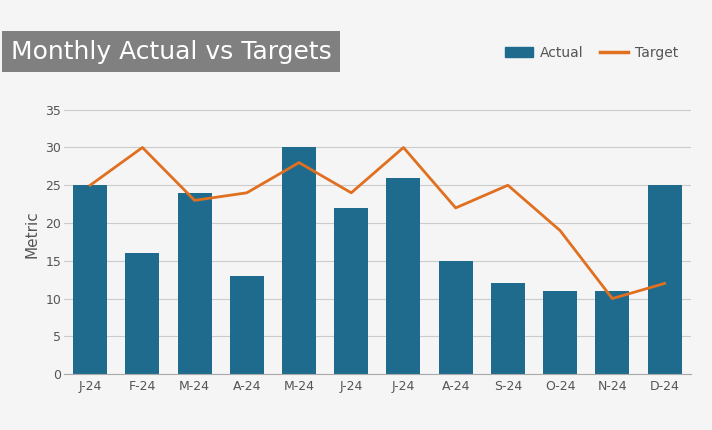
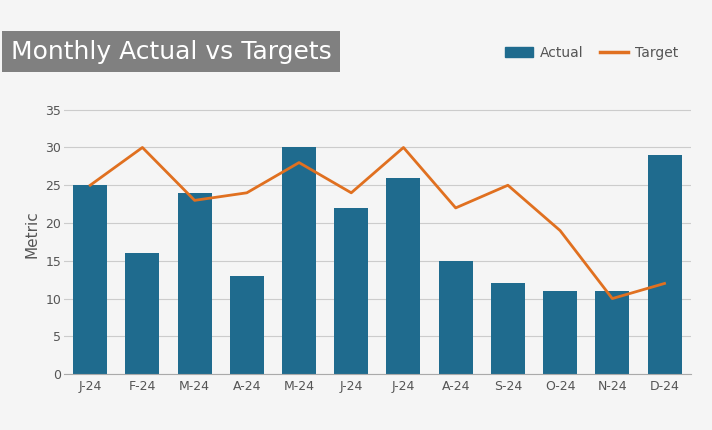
Actual/D-24: 25 -> 29
